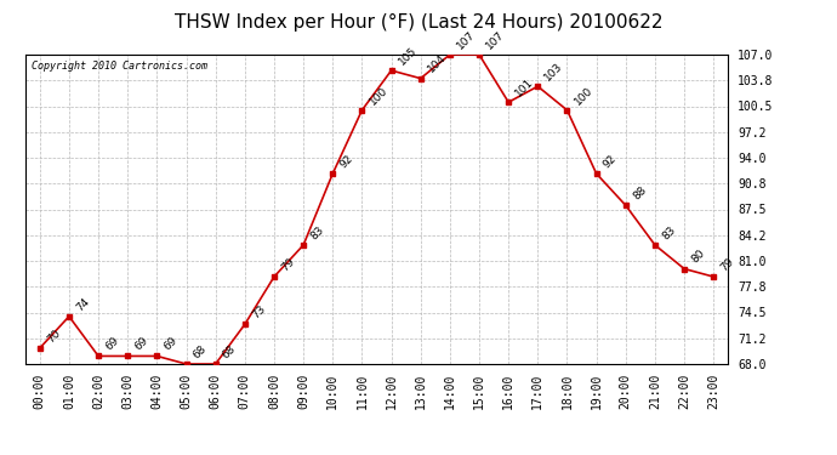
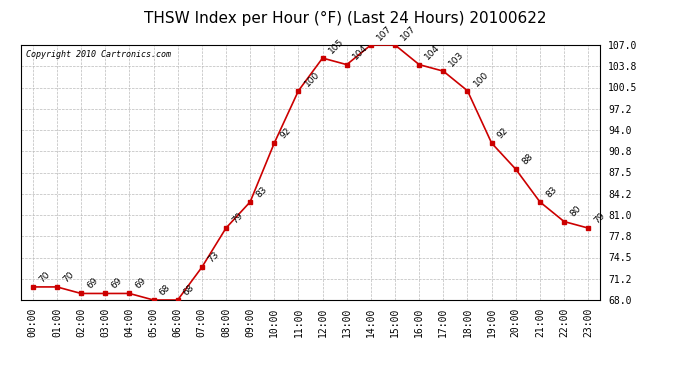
01:00: 74 -> 70
16:00: 101 -> 104
